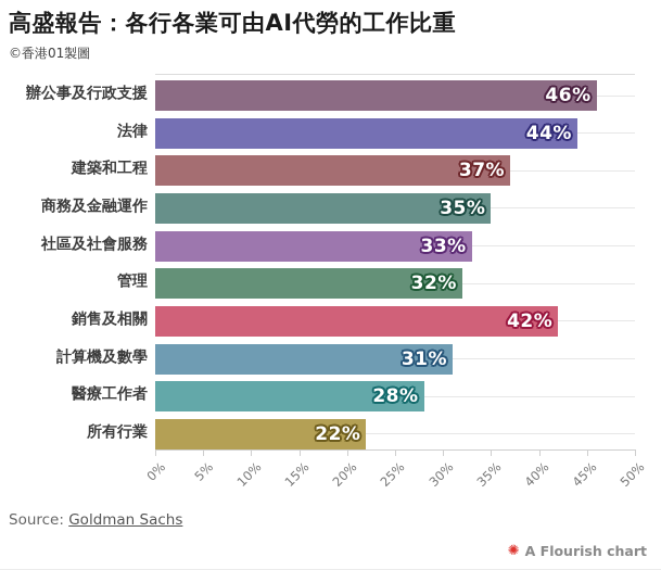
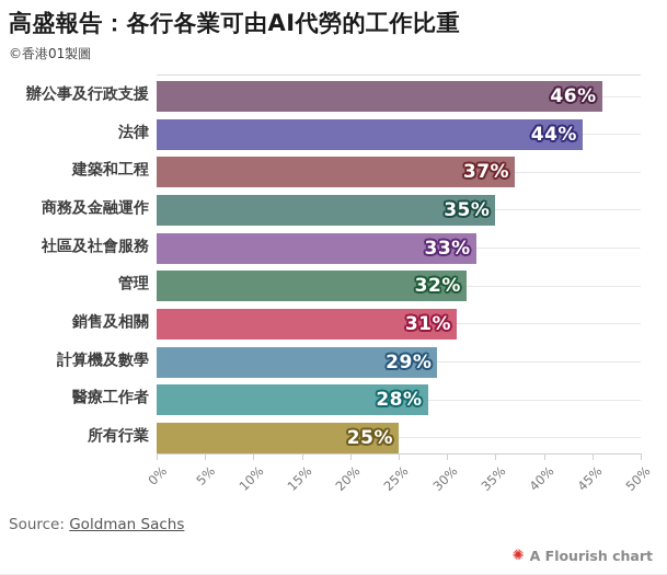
銷售及相關: 42% -> 31%
計算機及數學: 31% -> 29%
所有行業: 22% -> 25%
